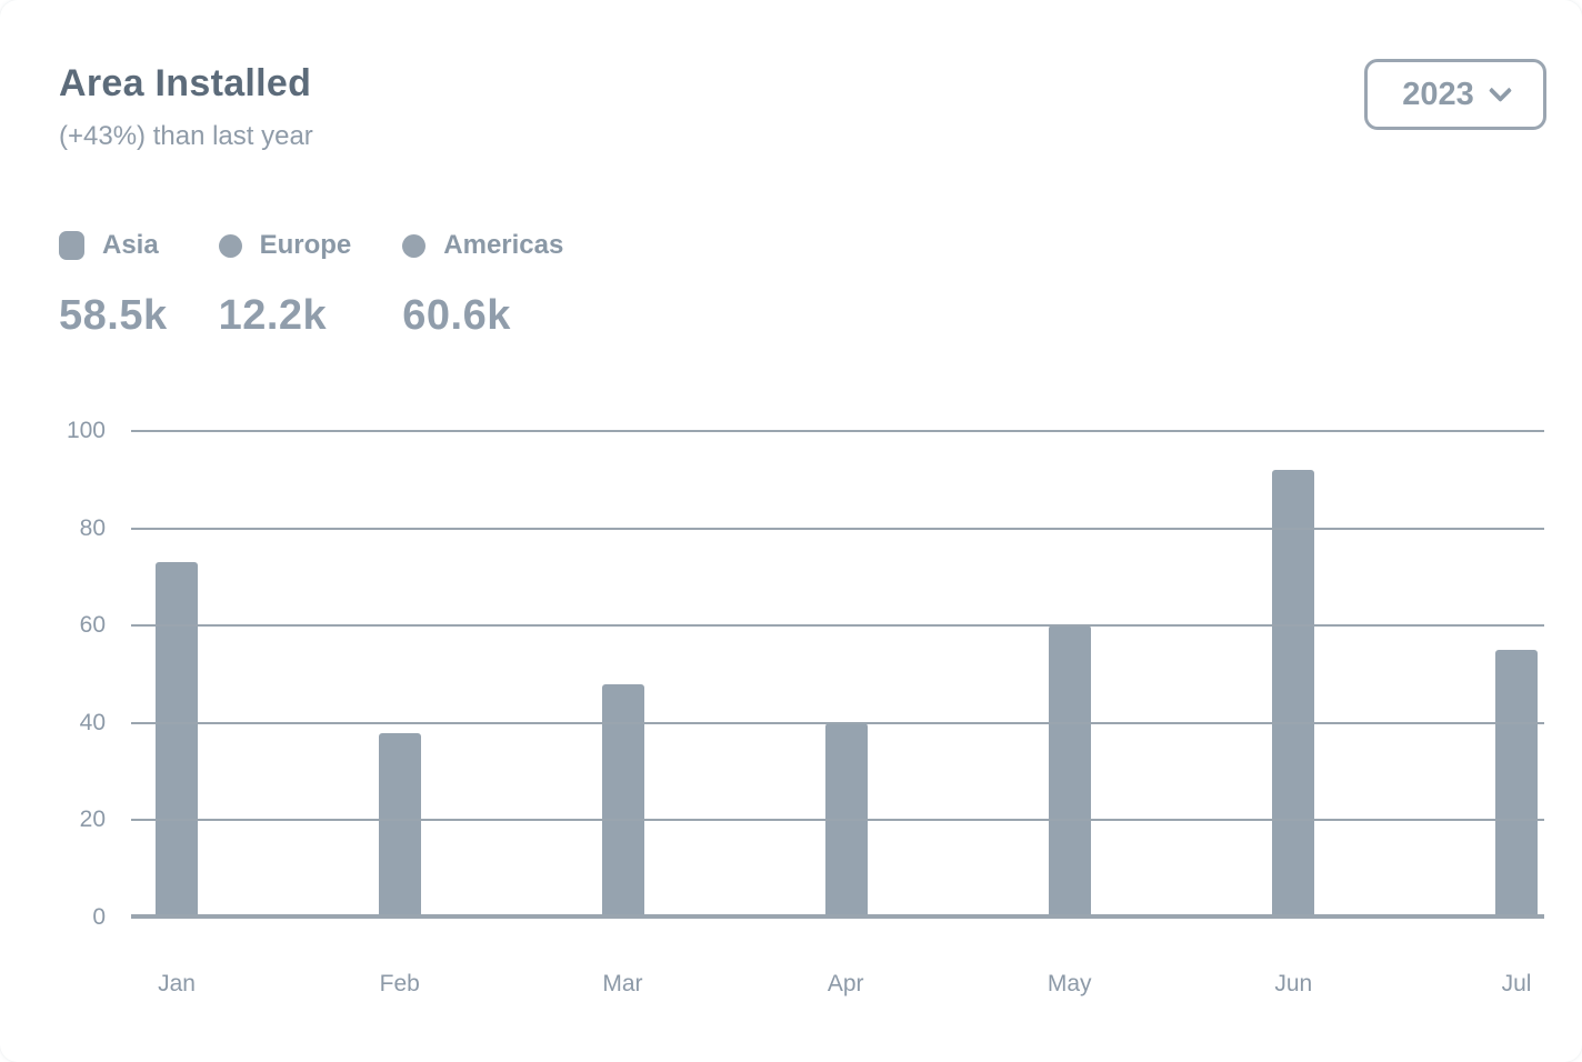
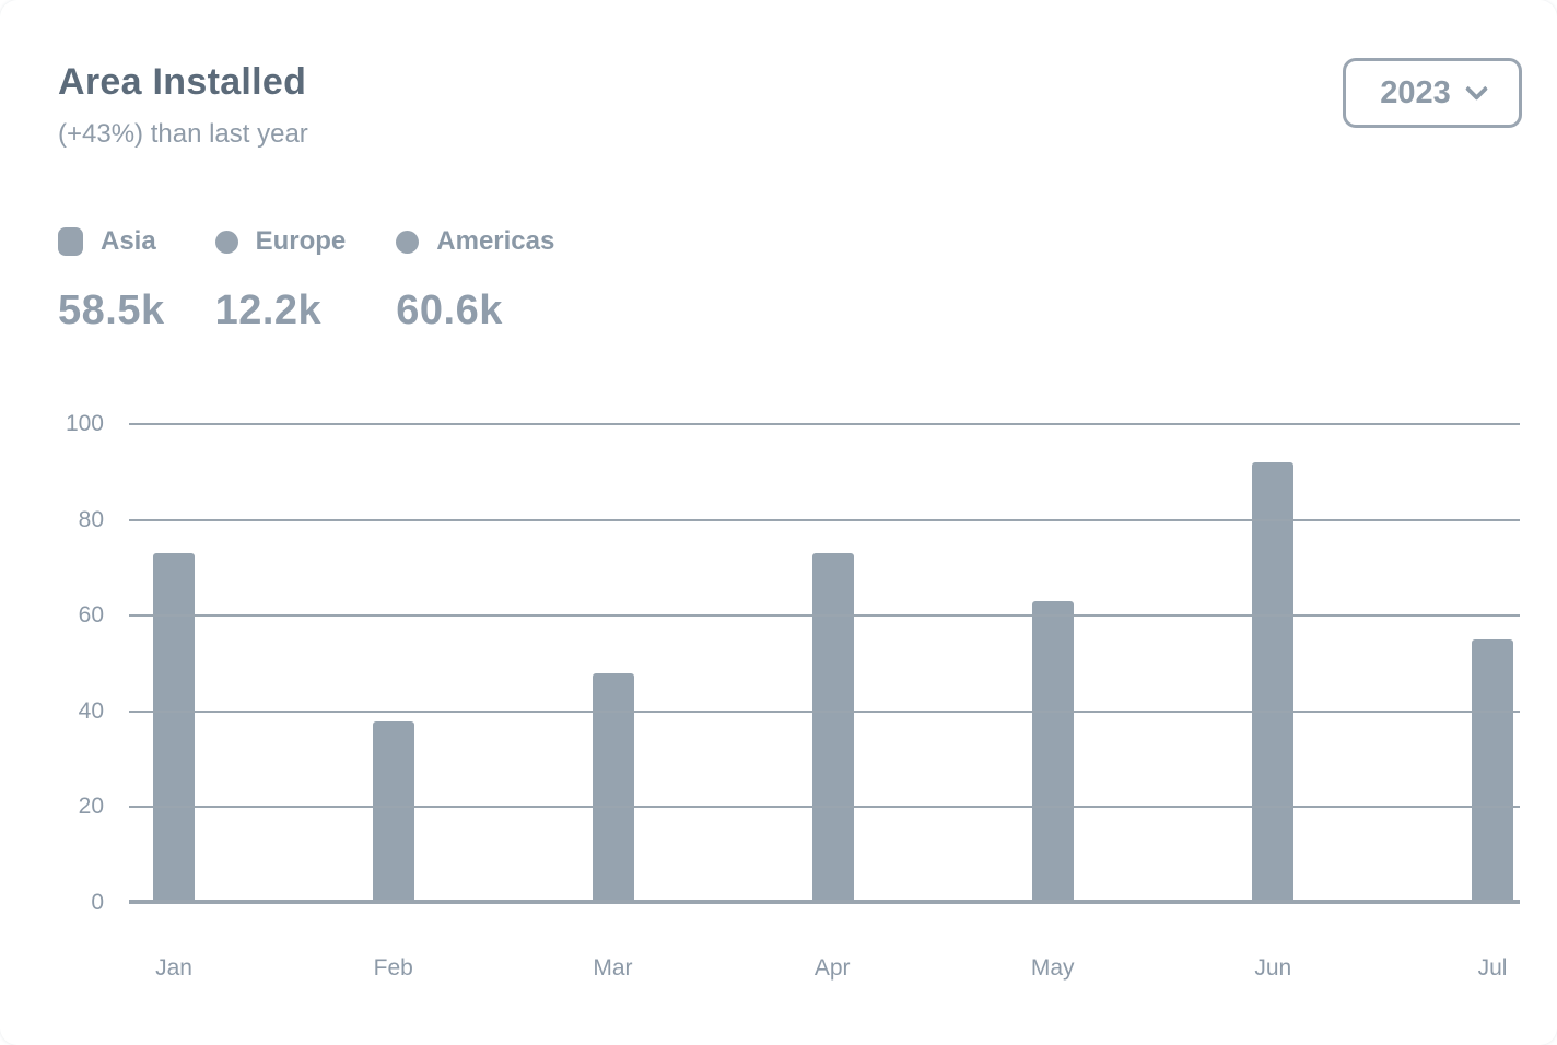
Apr: 40 -> 73
May: 60 -> 63
